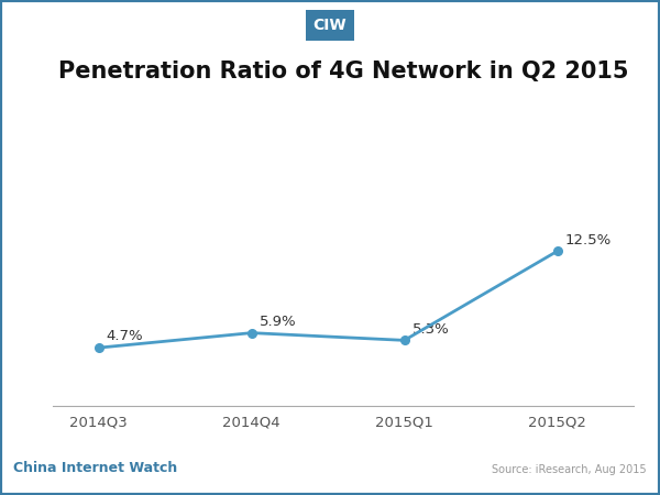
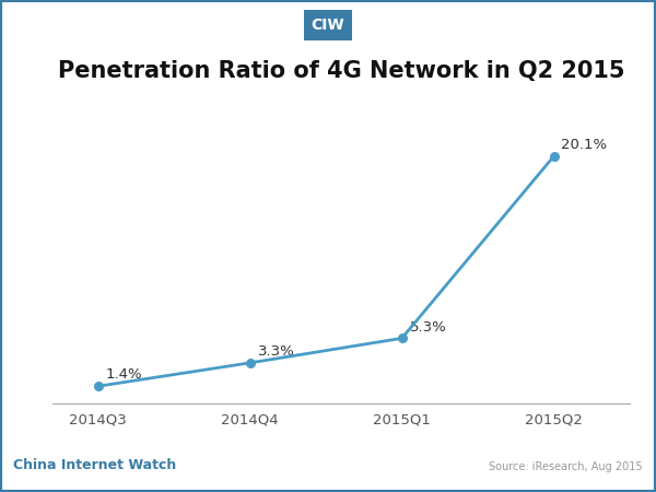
2014Q3: 4.7% -> 1.4%
2014Q4: 5.9% -> 3.3%
2015Q2: 12.5% -> 20.1%
